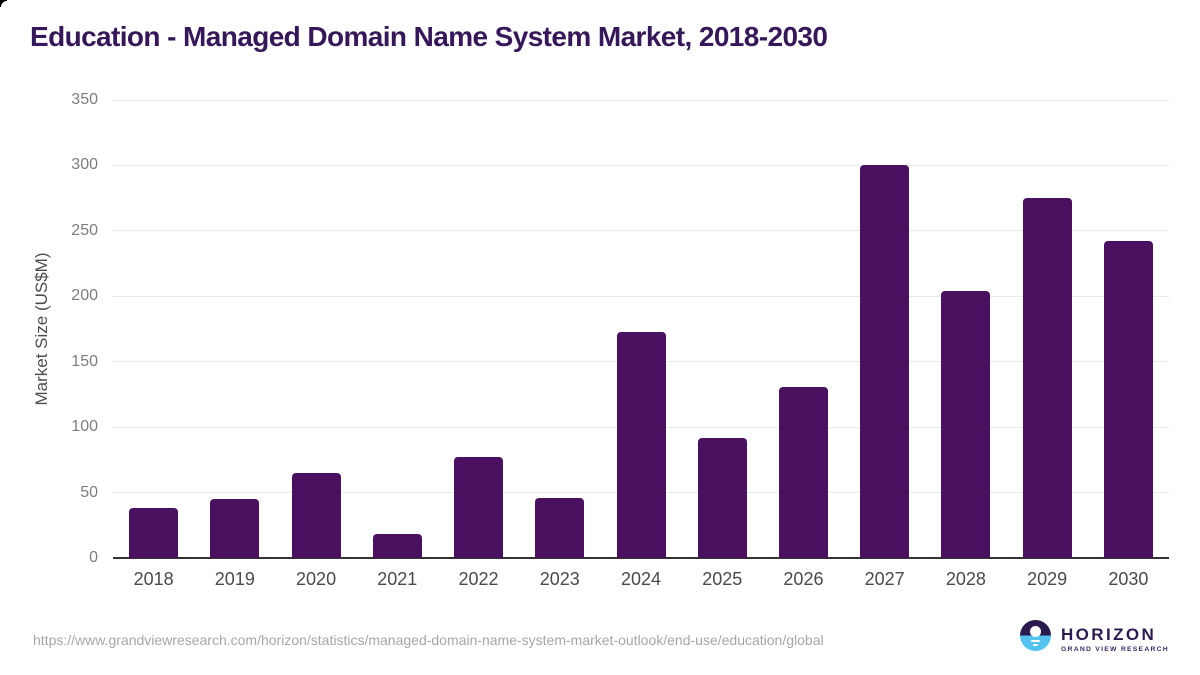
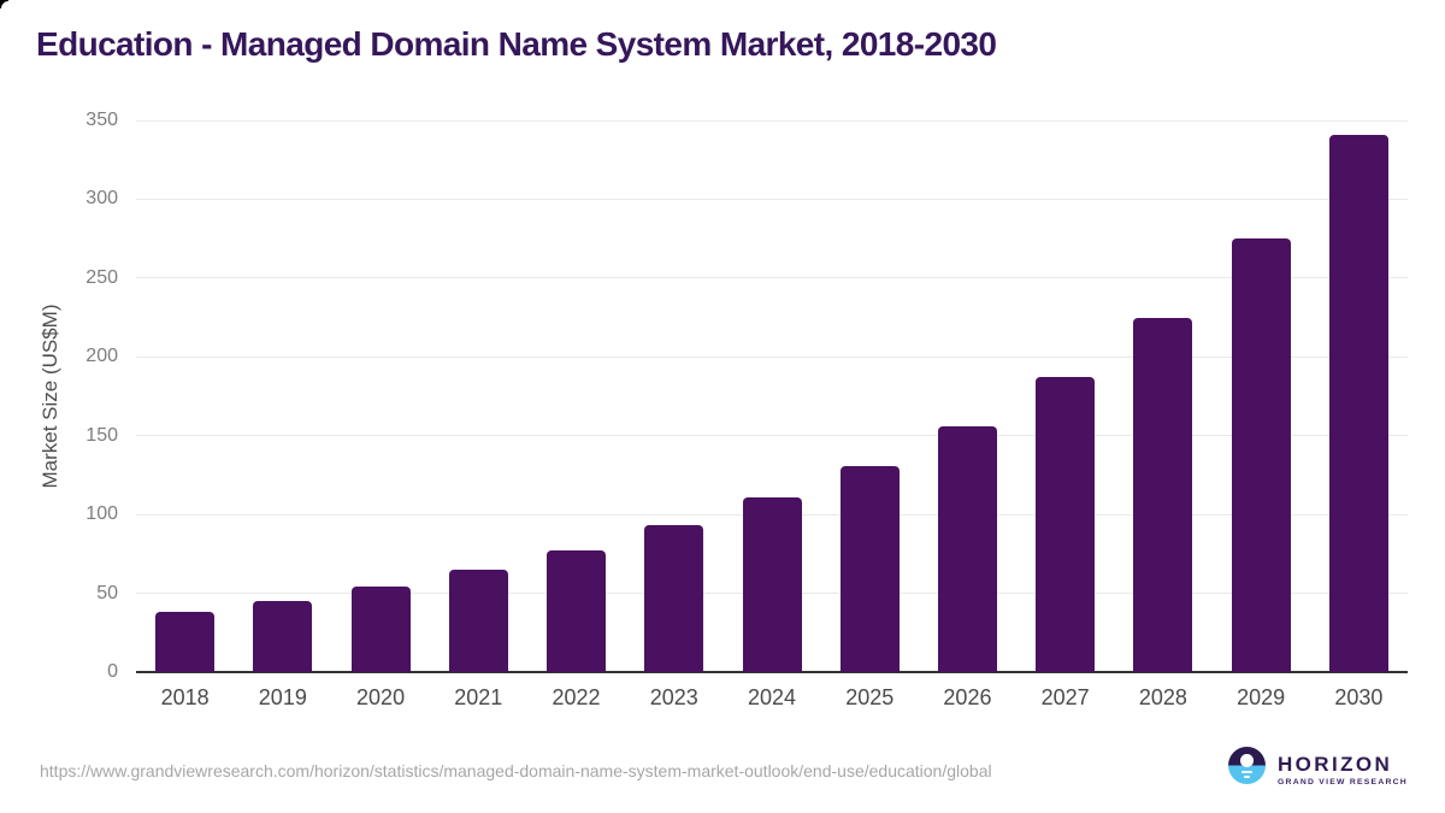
2020: 65 -> 54
2021: 18 -> 65
2023: 46 -> 93
2024: 173 -> 111
2025: 92 -> 131
2026: 131 -> 156
2027: 300 -> 187
2028: 204 -> 225
2030: 242 -> 341
